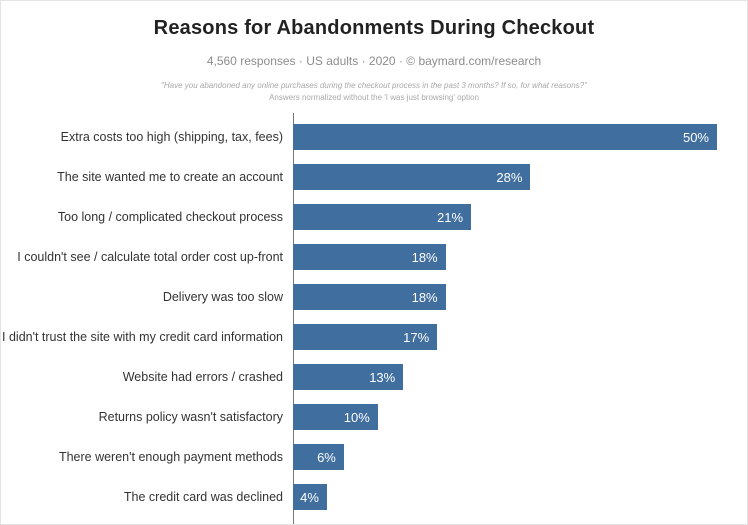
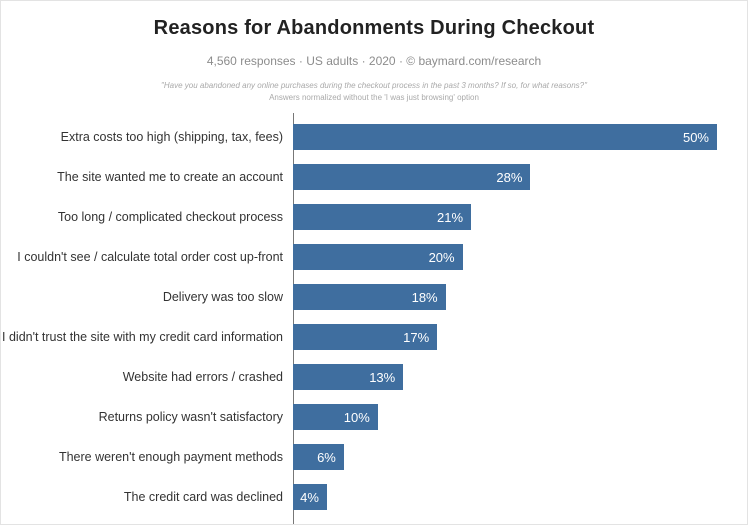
I couldn't see / calculate total order cost up-front: 18% -> 20%
